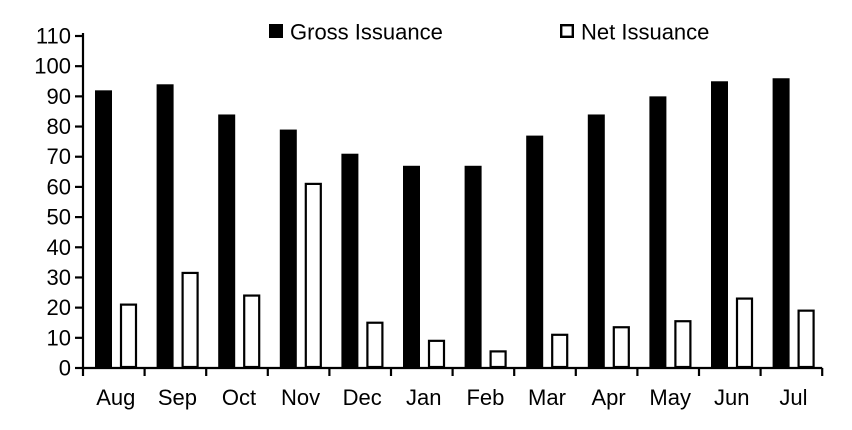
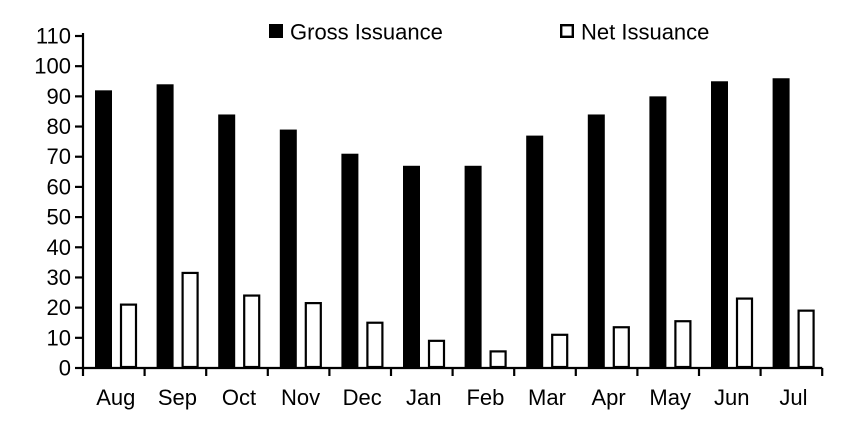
Net Issuance/Nov: 61 -> 22
